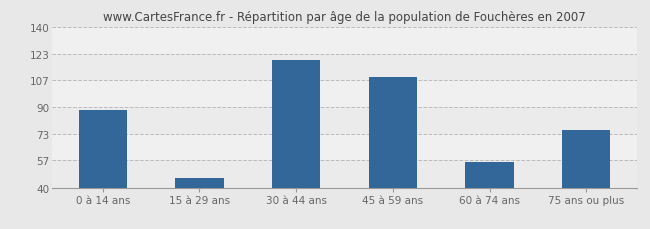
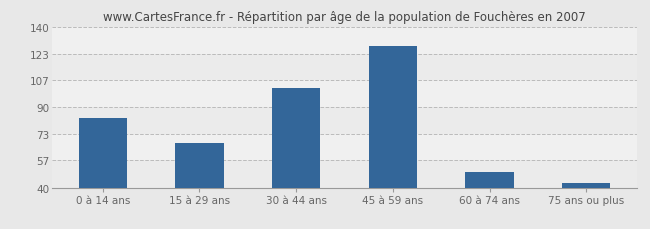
0 à 14 ans: 88 -> 83
15 à 29 ans: 46 -> 68
30 à 44 ans: 119 -> 102
45 à 59 ans: 109 -> 128
60 à 74 ans: 56 -> 50
75 ans ou plus: 76 -> 43
